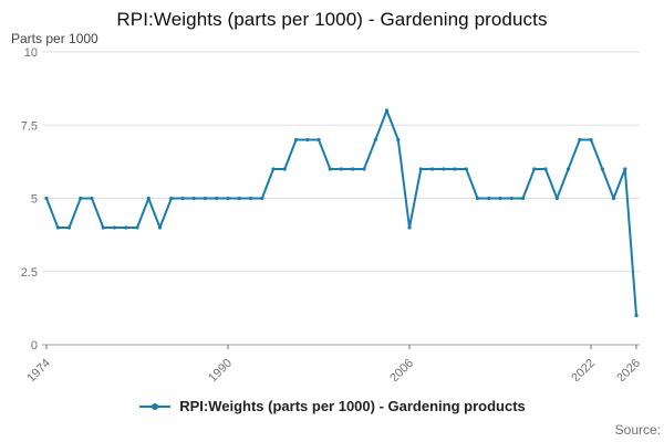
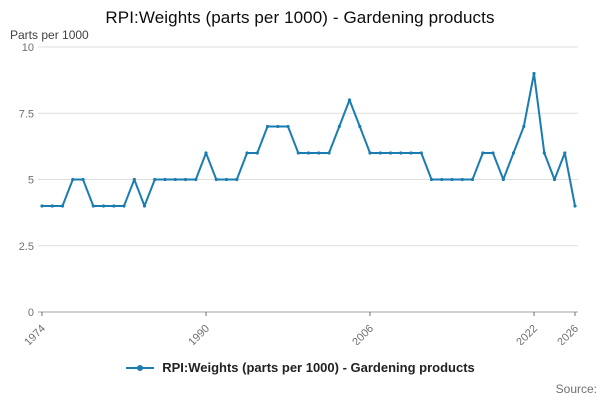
1974: 5 -> 4
1990: 5 -> 6
2006: 4 -> 6
2022: 7 -> 9
2026: 1 -> 4
